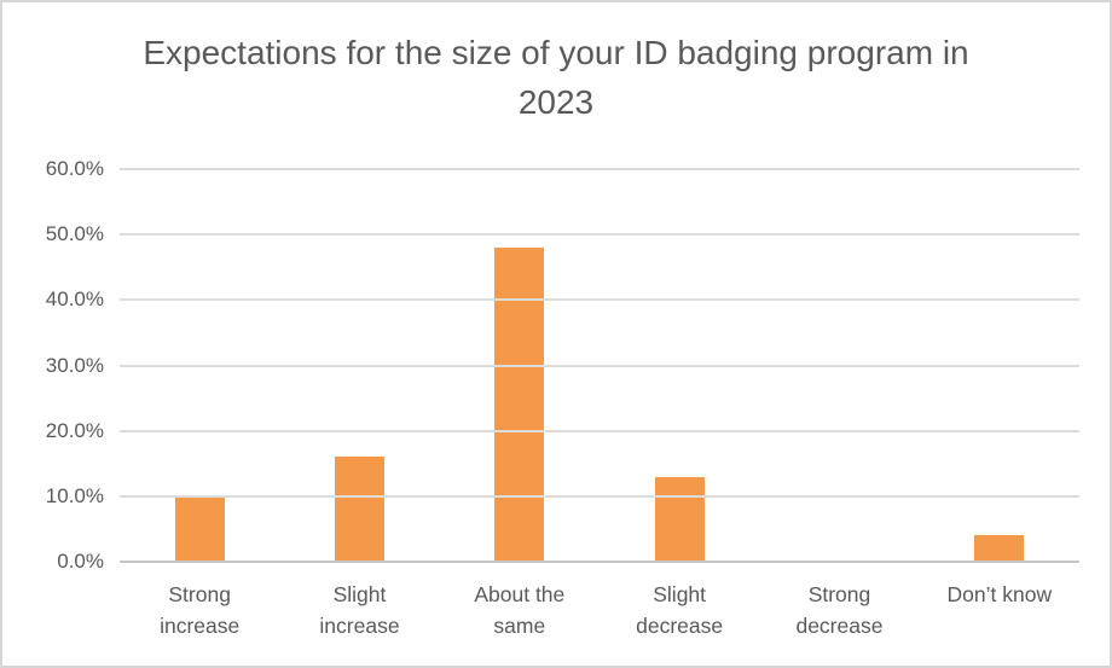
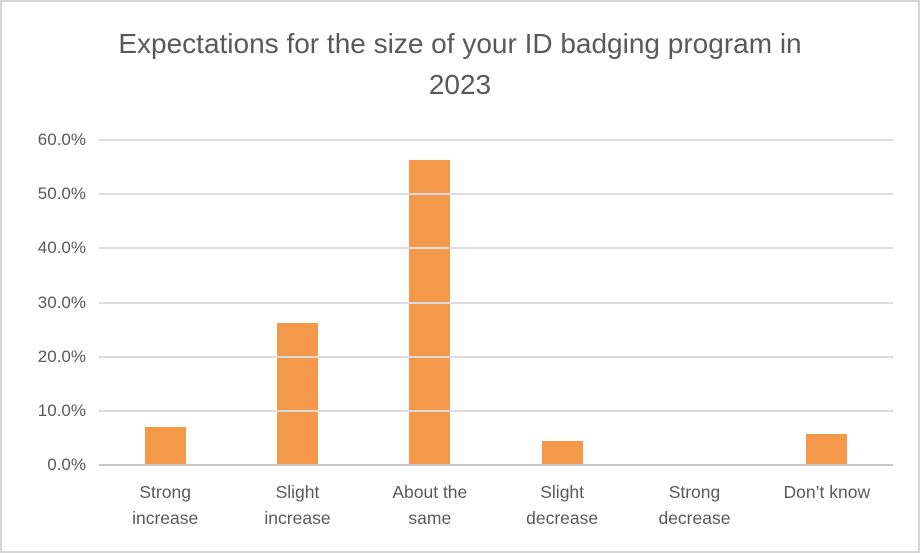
Strong increase: 10% -> 7%
Slight increase: 16% -> 26%
About the same: 48% -> 56%
Slight decrease: 13% -> 4%
Don’t know: 4% -> 6%
